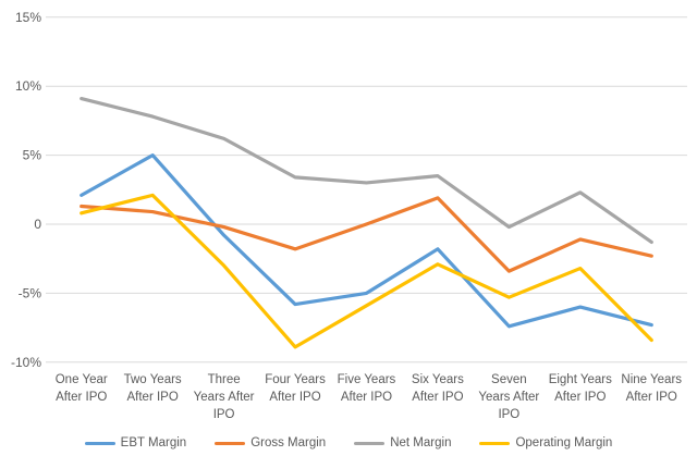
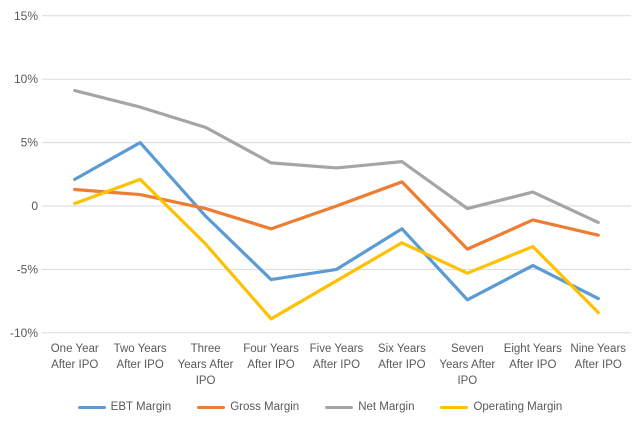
Operating Margin/One Year After IPO: 0.8% -> 0.2%
EBT Margin/Eight Years After IPO: -6.0% -> -4.7%
Net Margin/Eight Years After IPO: 2.3% -> 1.1%
